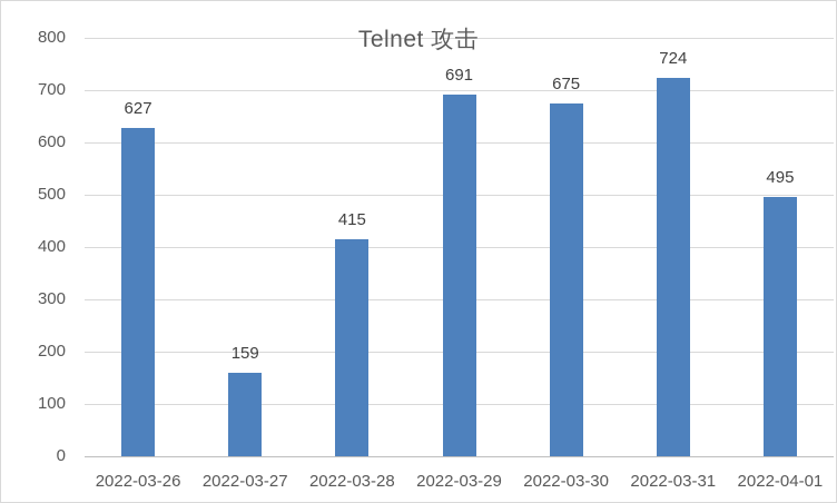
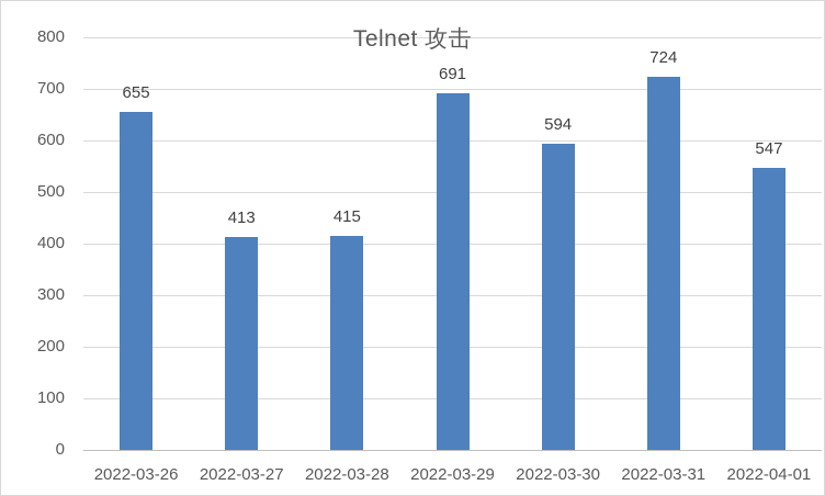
2022-03-26: 627 -> 655
2022-03-27: 159 -> 413
2022-03-30: 675 -> 594
2022-04-01: 495 -> 547
